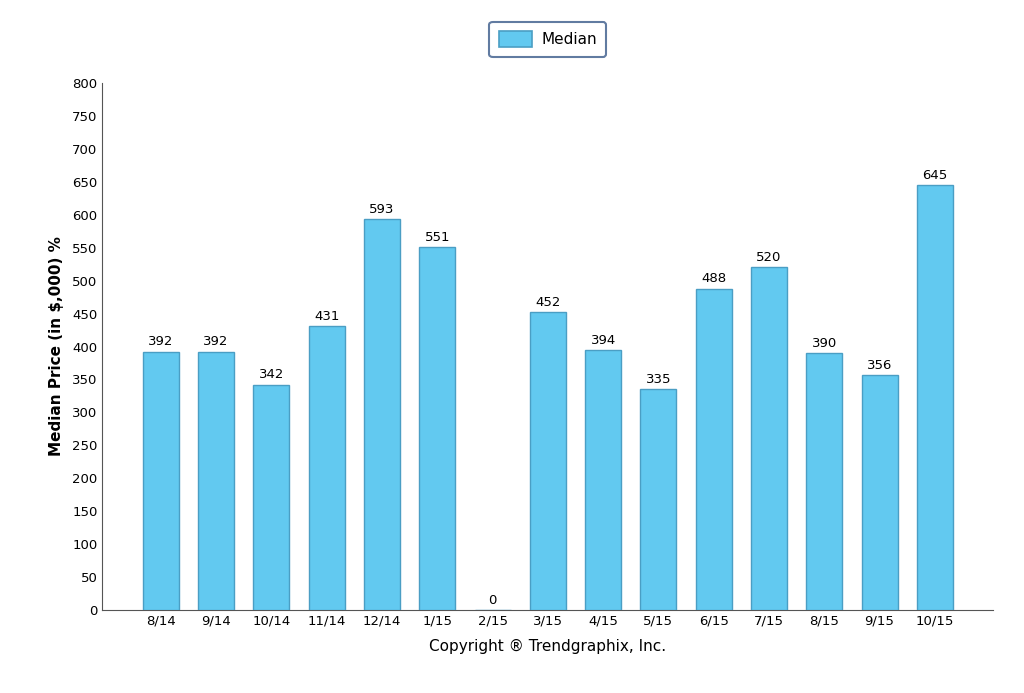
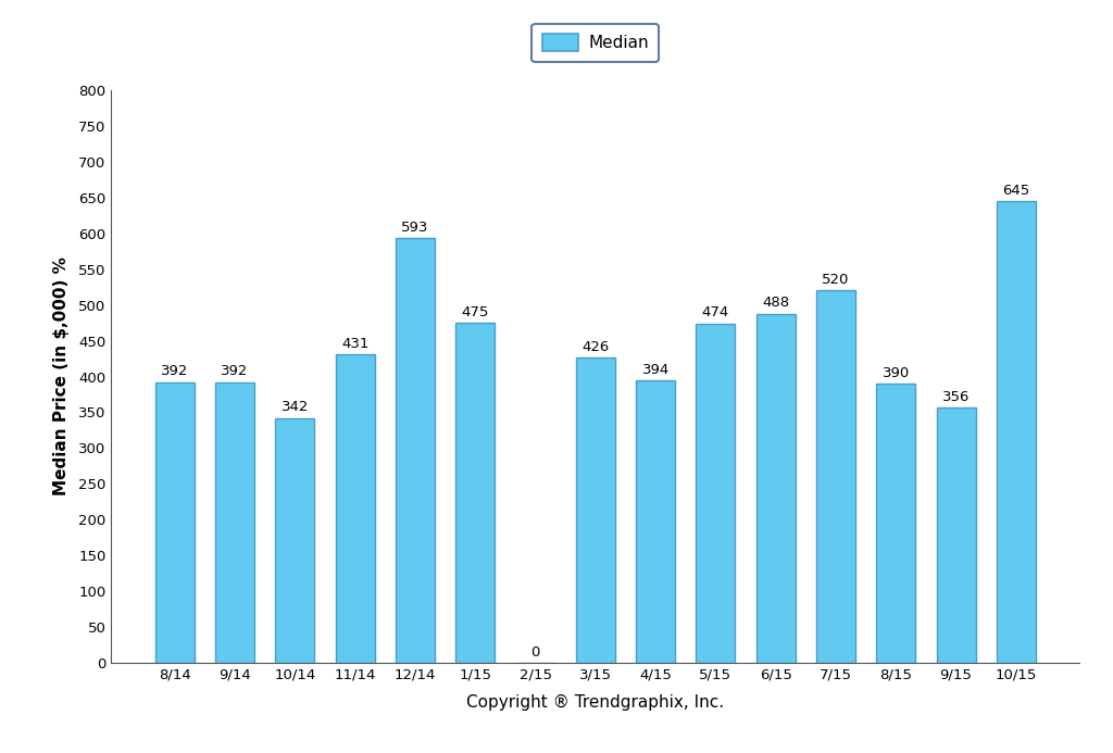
1/15: 551 -> 475
3/15: 452 -> 426
5/15: 335 -> 474
